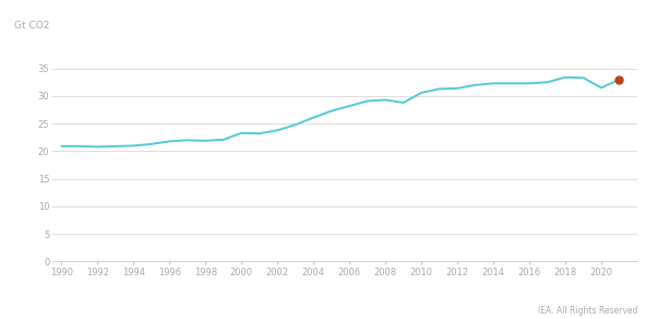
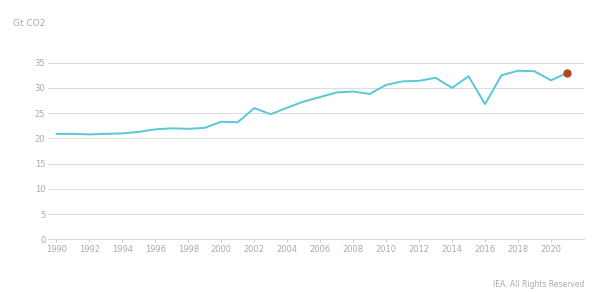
2002: 23.8 -> 26.0
2014: 32.3 -> 30.0
2016: 32.3 -> 26.8
